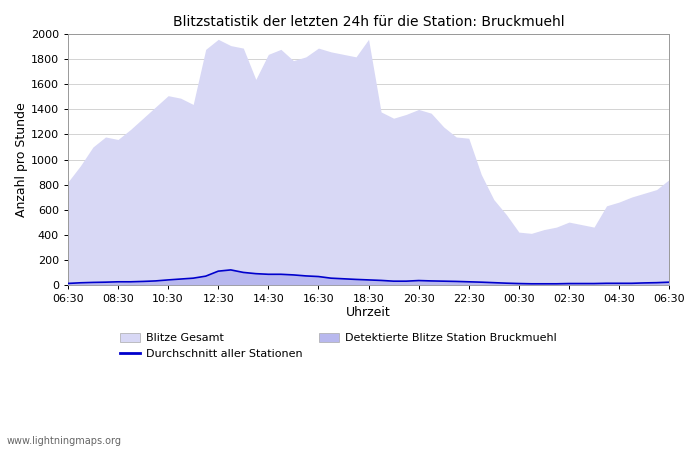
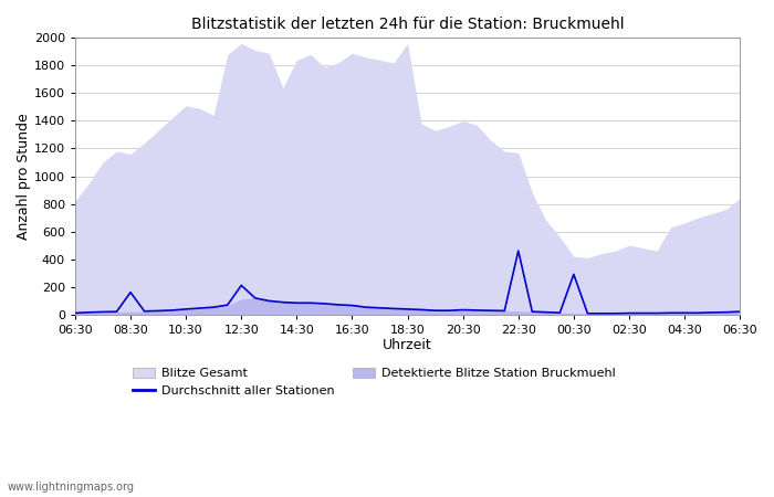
Durchschnitt aller Stationen/08:30: 20 -> 160
Durchschnitt aller Stationen/12:30: 110 -> 210
Durchschnitt aller Stationen/22:30: 20 -> 460
Durchschnitt aller Stationen/00:30: 10 -> 290
